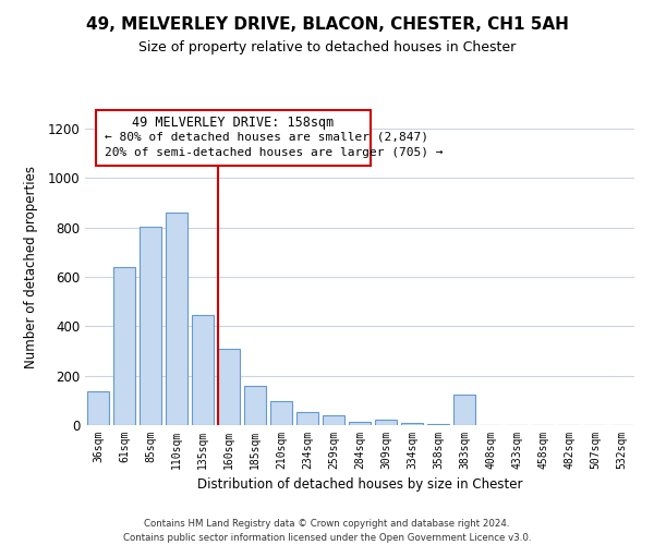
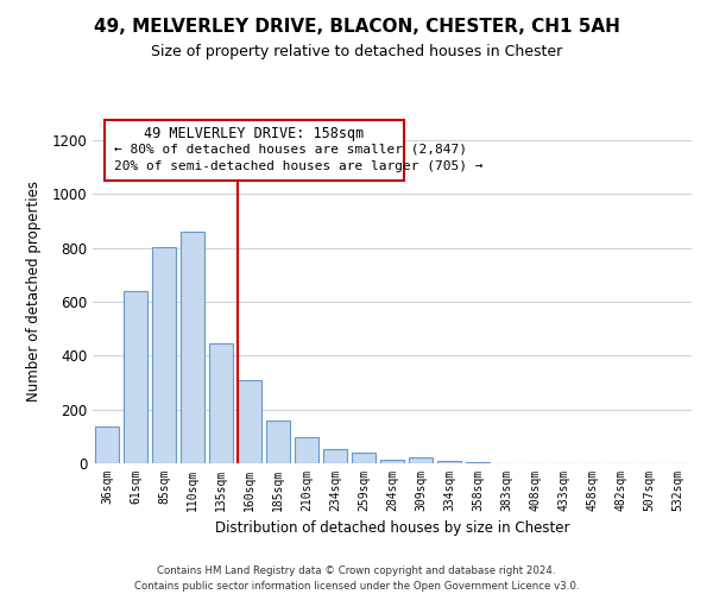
383sqm: 125 -> 1
